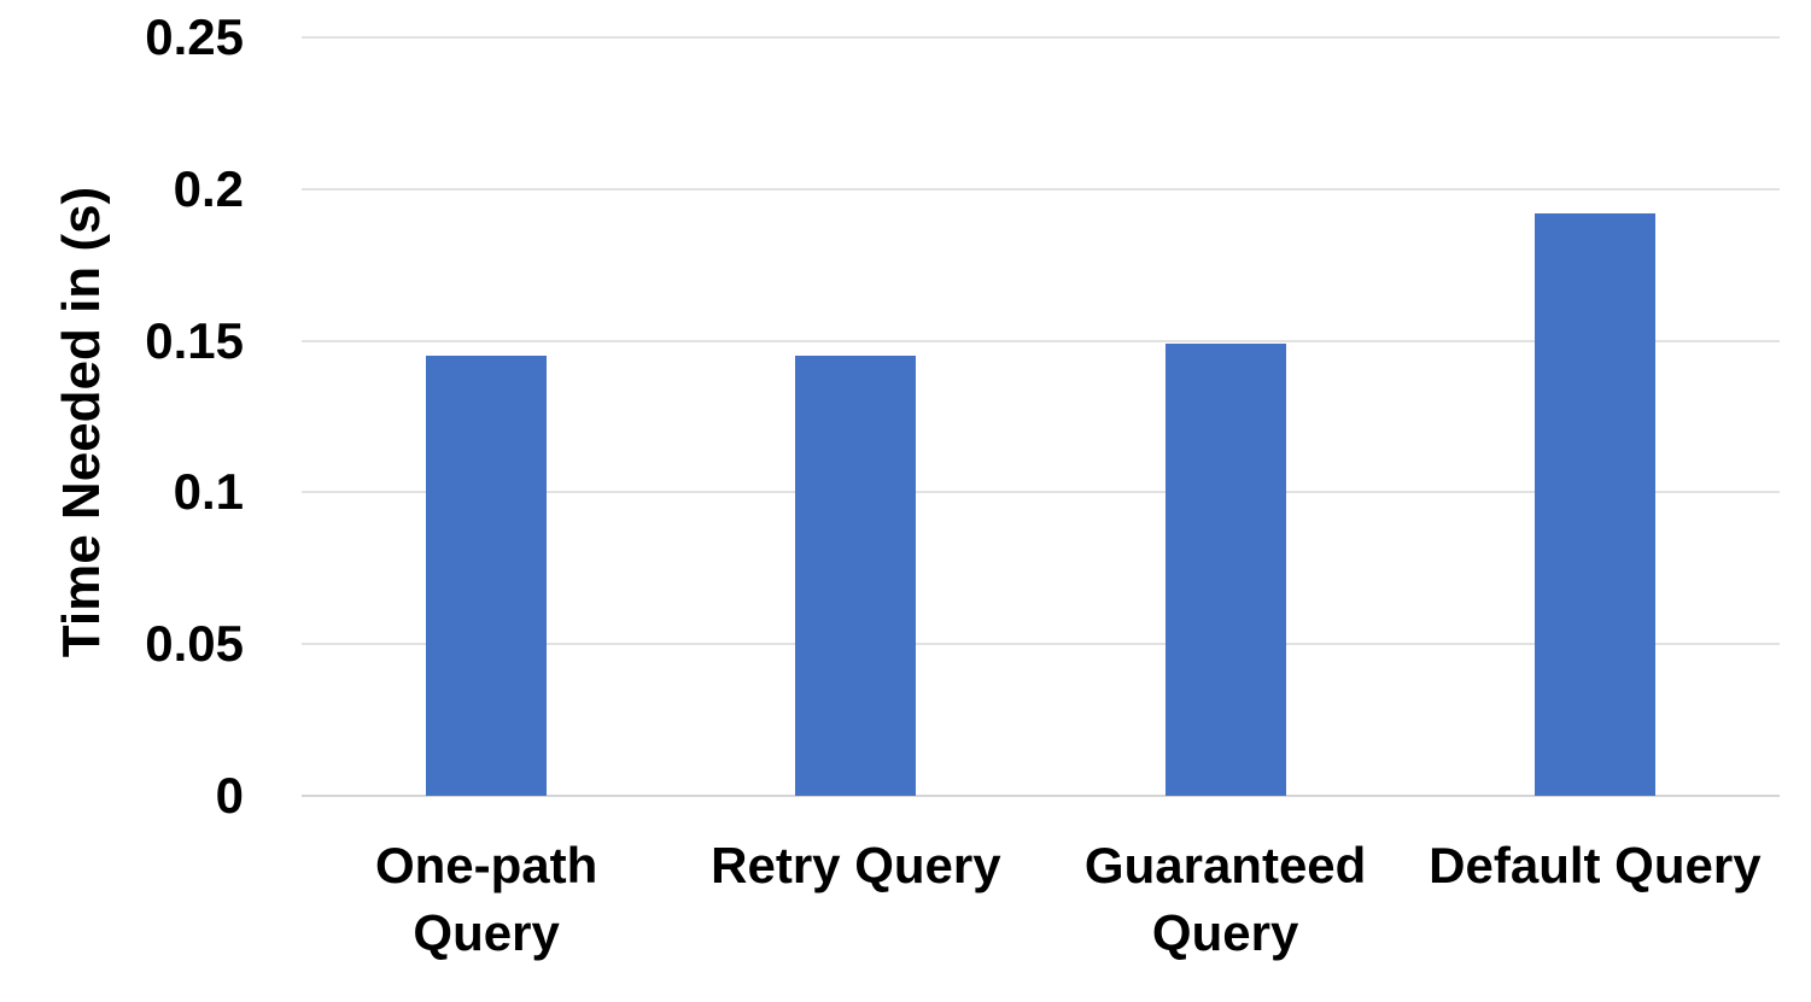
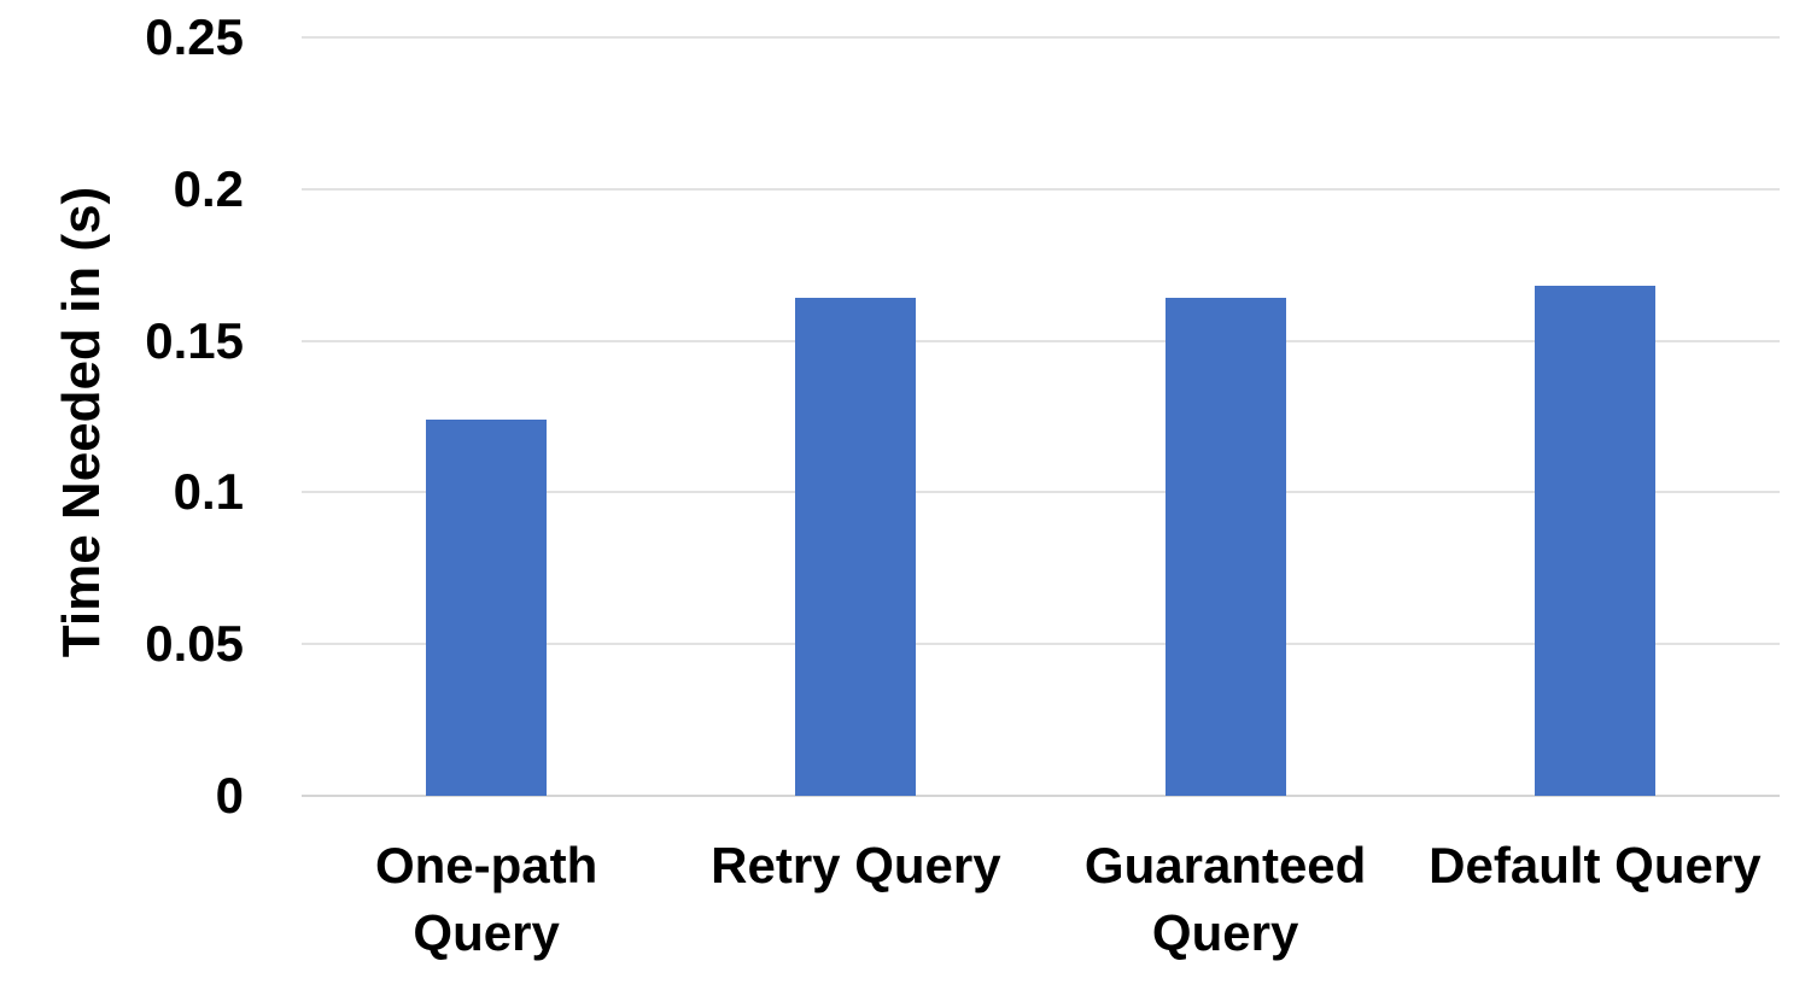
One-path Query: 0.145 -> 0.124
Retry Query: 0.145 -> 0.164
Guaranteed Query: 0.149 -> 0.164
Default Query: 0.192 -> 0.168
